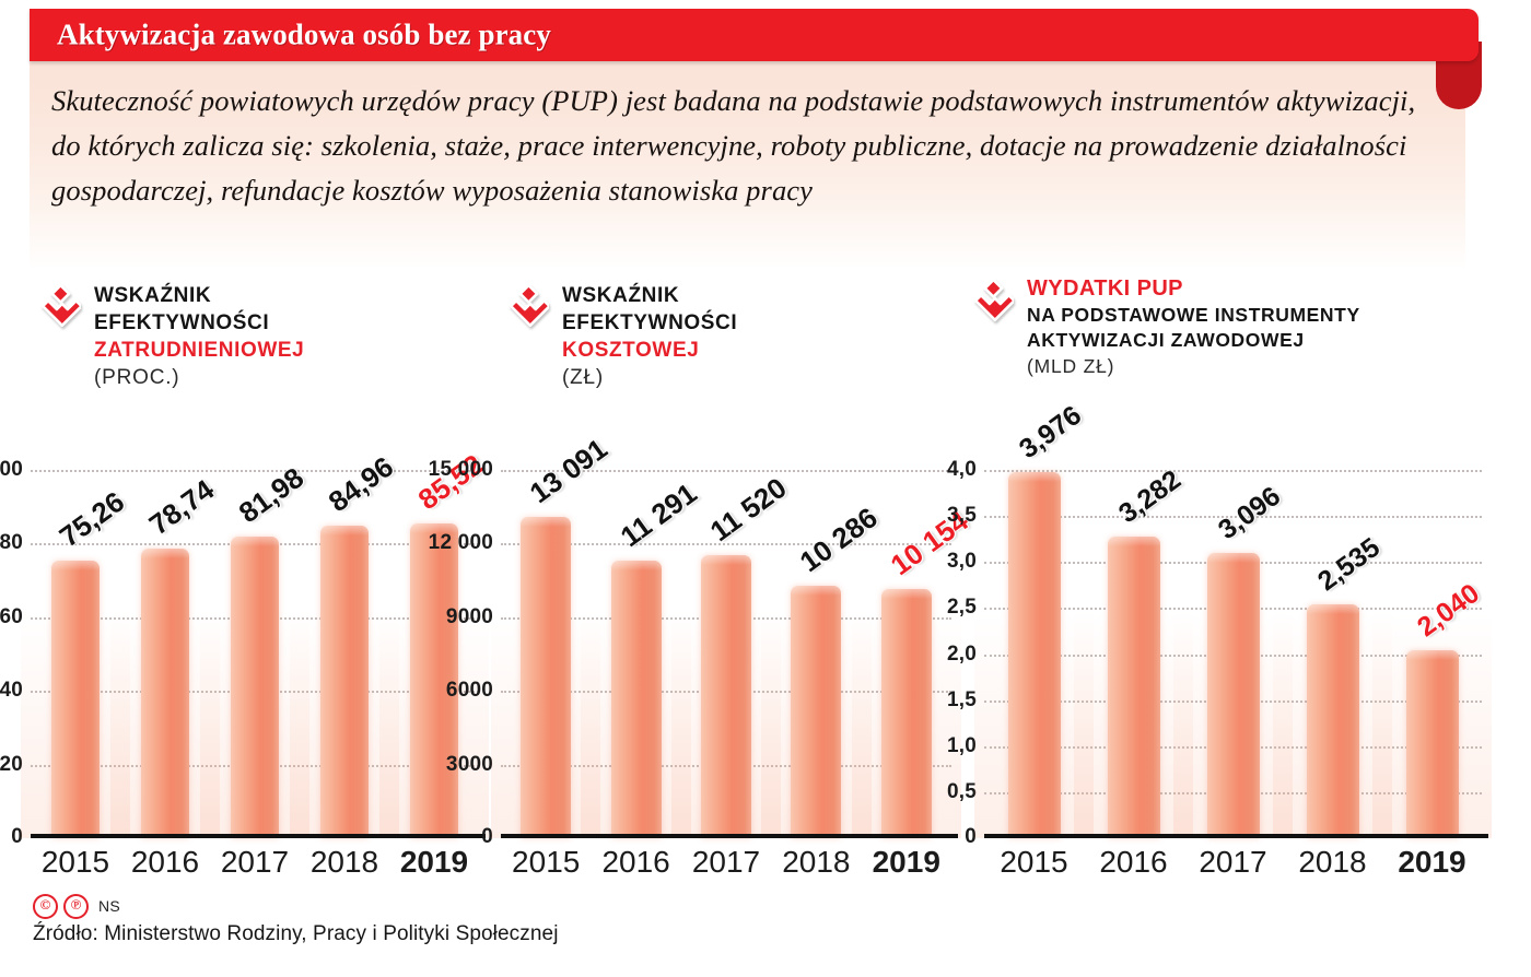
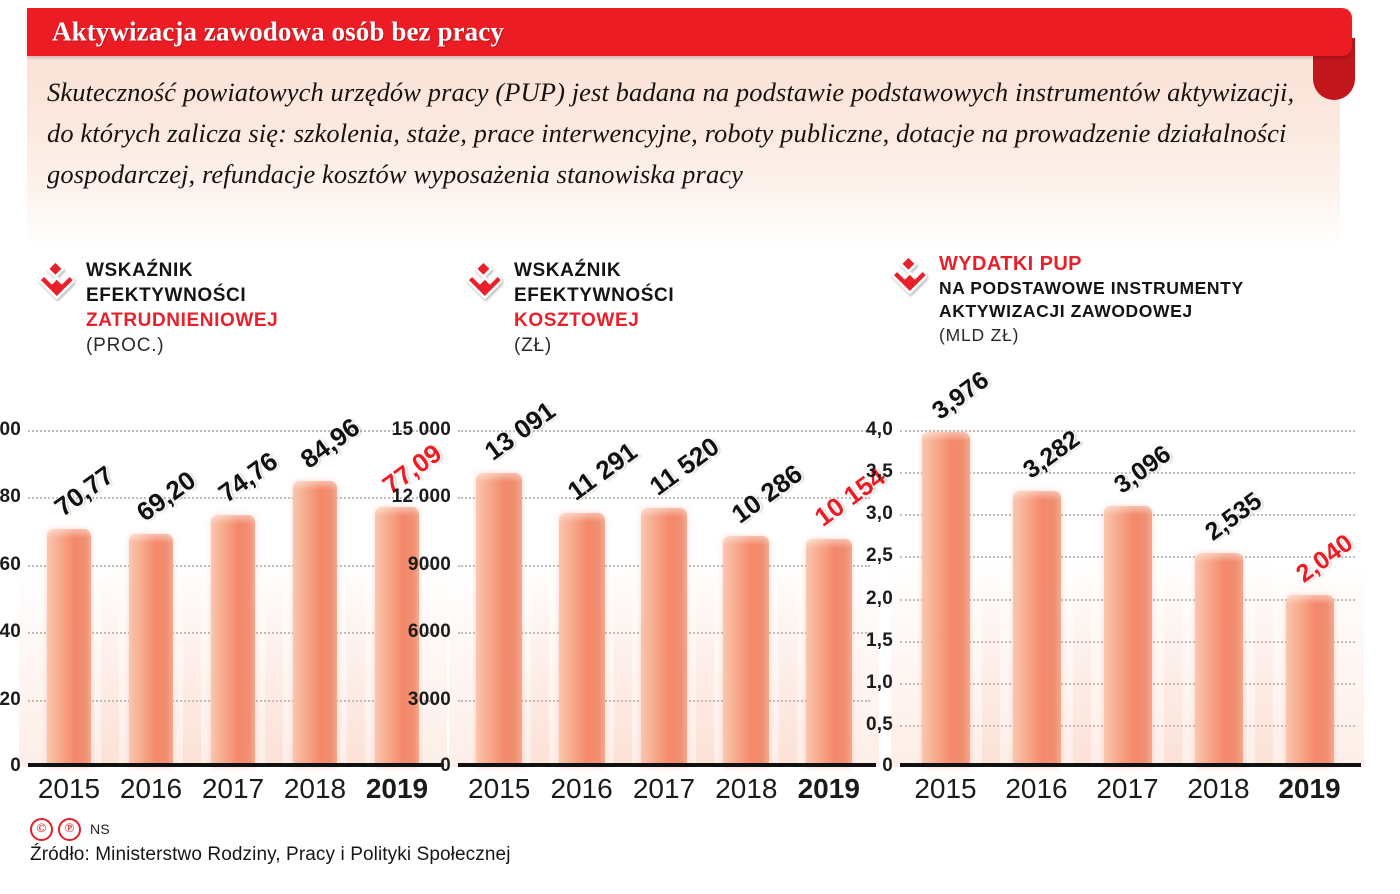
WSKAŹNIK EFEKTYWNOŚCI ZATRUDNIENIOWEJ/2015: 75,26 -> 70,77
WSKAŹNIK EFEKTYWNOŚCI ZATRUDNIENIOWEJ/2016: 78,74 -> 69,20
WSKAŹNIK EFEKTYWNOŚCI ZATRUDNIENIOWEJ/2017: 81,98 -> 74,76
WSKAŹNIK EFEKTYWNOŚCI ZATRUDNIENIOWEJ/2019: 85,52 -> 77,09
